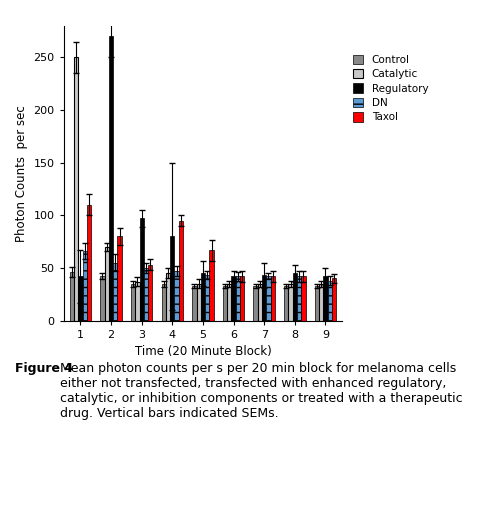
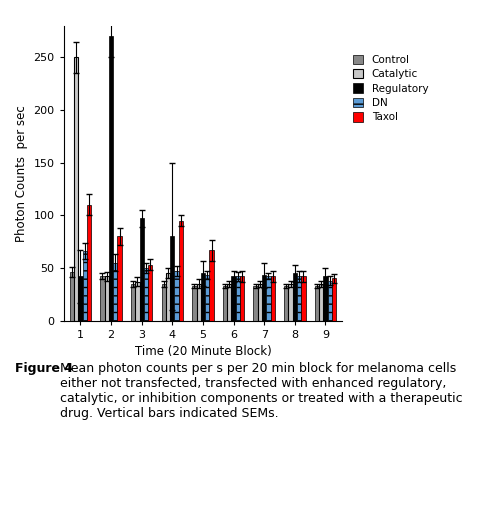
Catalytic/2: 70 -> 42
